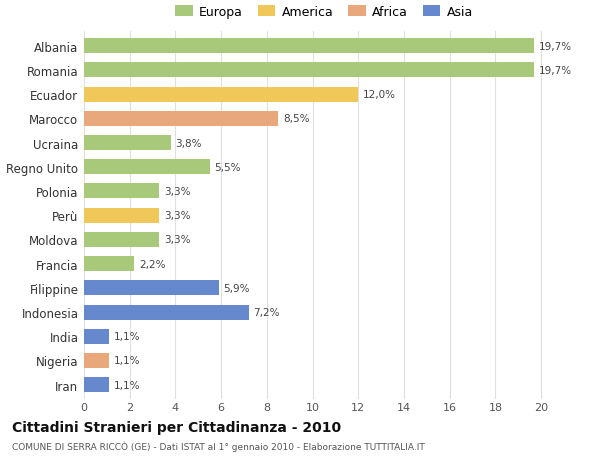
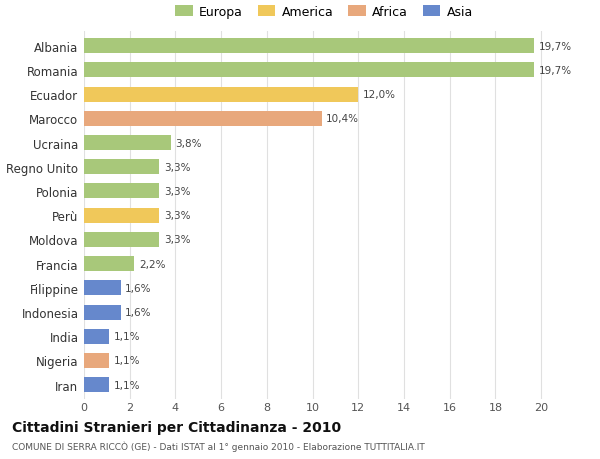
Marocco: 8,5% -> 10,4%
Regno Unito: 5,5% -> 3,3%
Filippine: 5,9% -> 1,6%
Indonesia: 7,2% -> 1,6%
